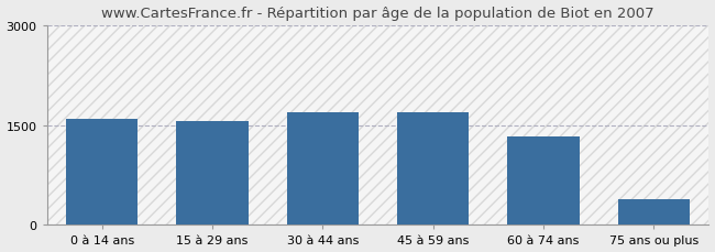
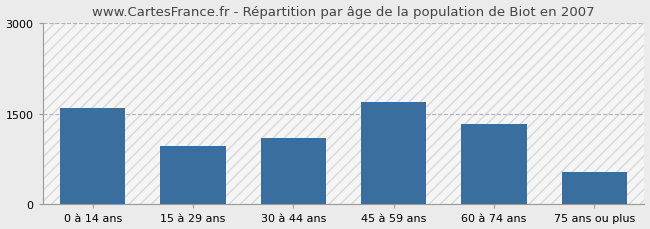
15 à 29 ans: 1560 -> 960
30 à 44 ans: 1700 -> 1100
75 ans ou plus: 390 -> 540
